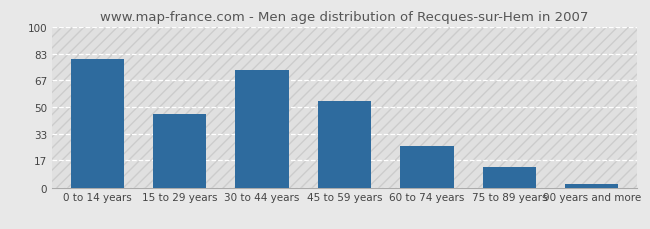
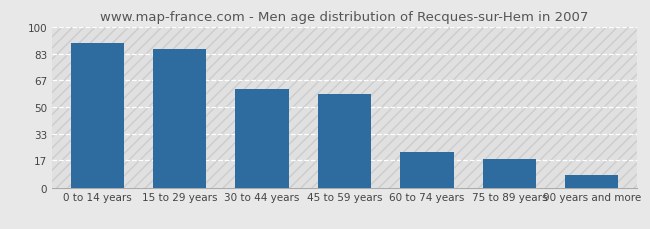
0 to 14 years: 80 -> 90
15 to 29 years: 46 -> 86
30 to 44 years: 73 -> 61
45 to 59 years: 54 -> 58
60 to 74 years: 26 -> 22
75 to 89 years: 13 -> 18
90 years and more: 2 -> 8
